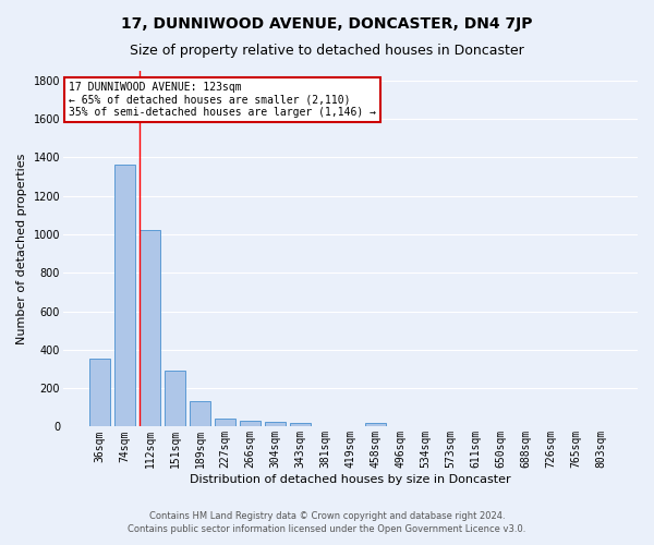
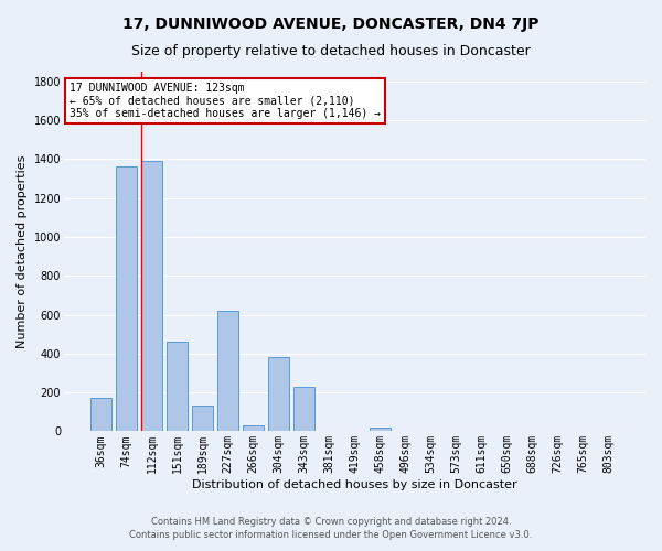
36sqm: 360 -> 170
112sqm: 1020 -> 1390
151sqm: 290 -> 460
227sqm: 40 -> 620
304sqm: 20 -> 380
343sqm: 20 -> 230
